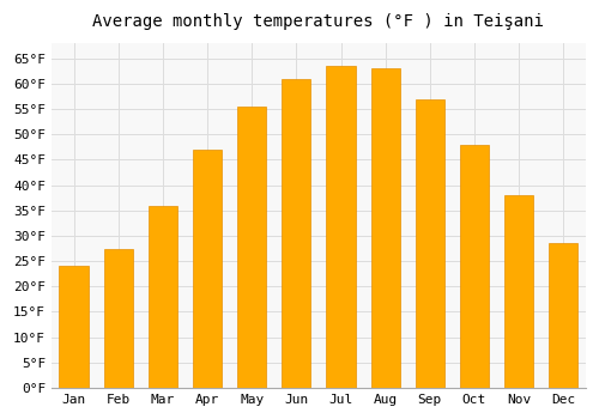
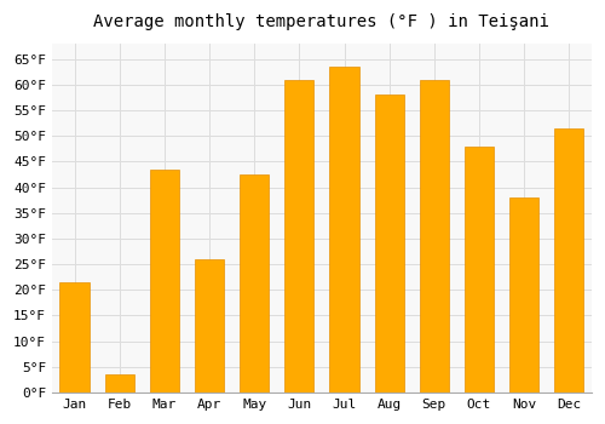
Jan: 24.0°F -> 21.5°F
Feb: 27.5°F -> 3.5°F
Mar: 36.0°F -> 43.5°F
Apr: 47.0°F -> 26.0°F
May: 55.5°F -> 42.5°F
Aug: 63.0°F -> 58.0°F
Sep: 57.0°F -> 61.0°F
Dec: 28.5°F -> 51.5°F
